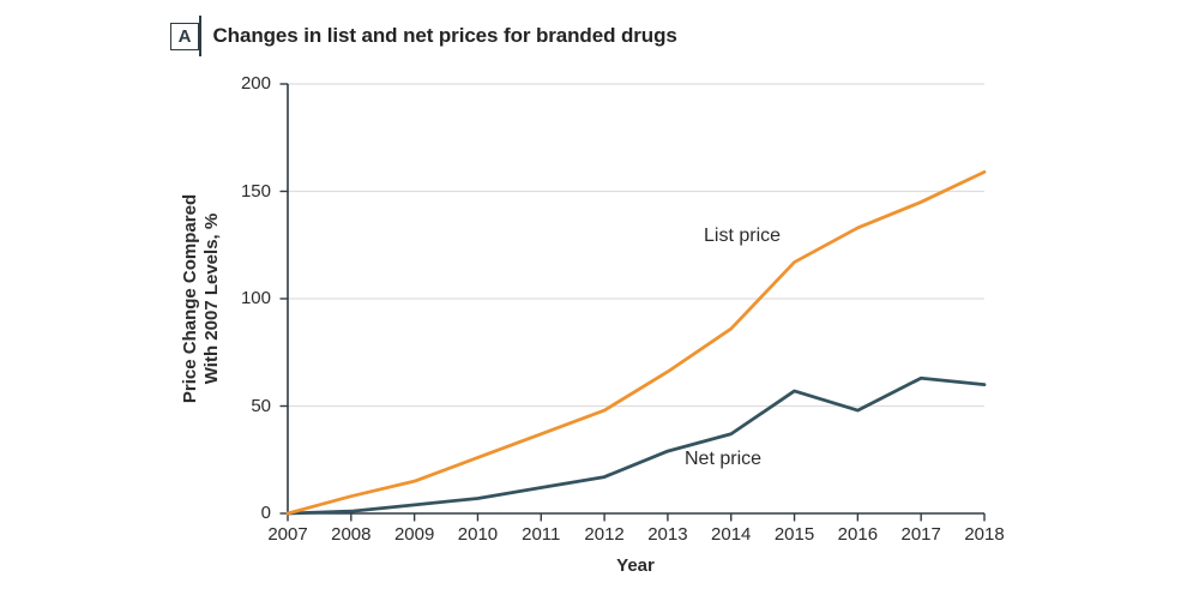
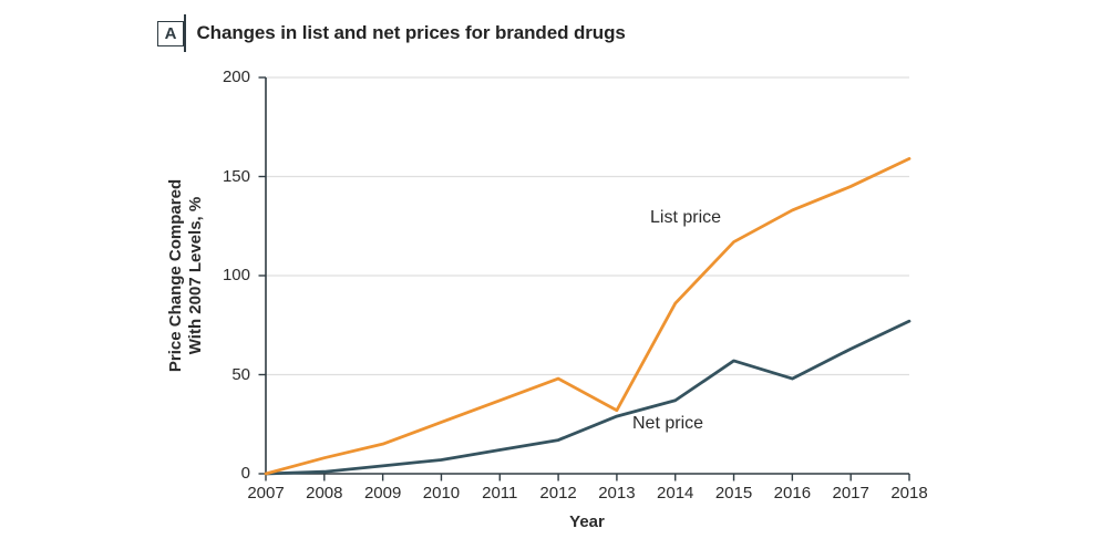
List price/2013: 66 -> 32
Net price/2018: 60 -> 77
